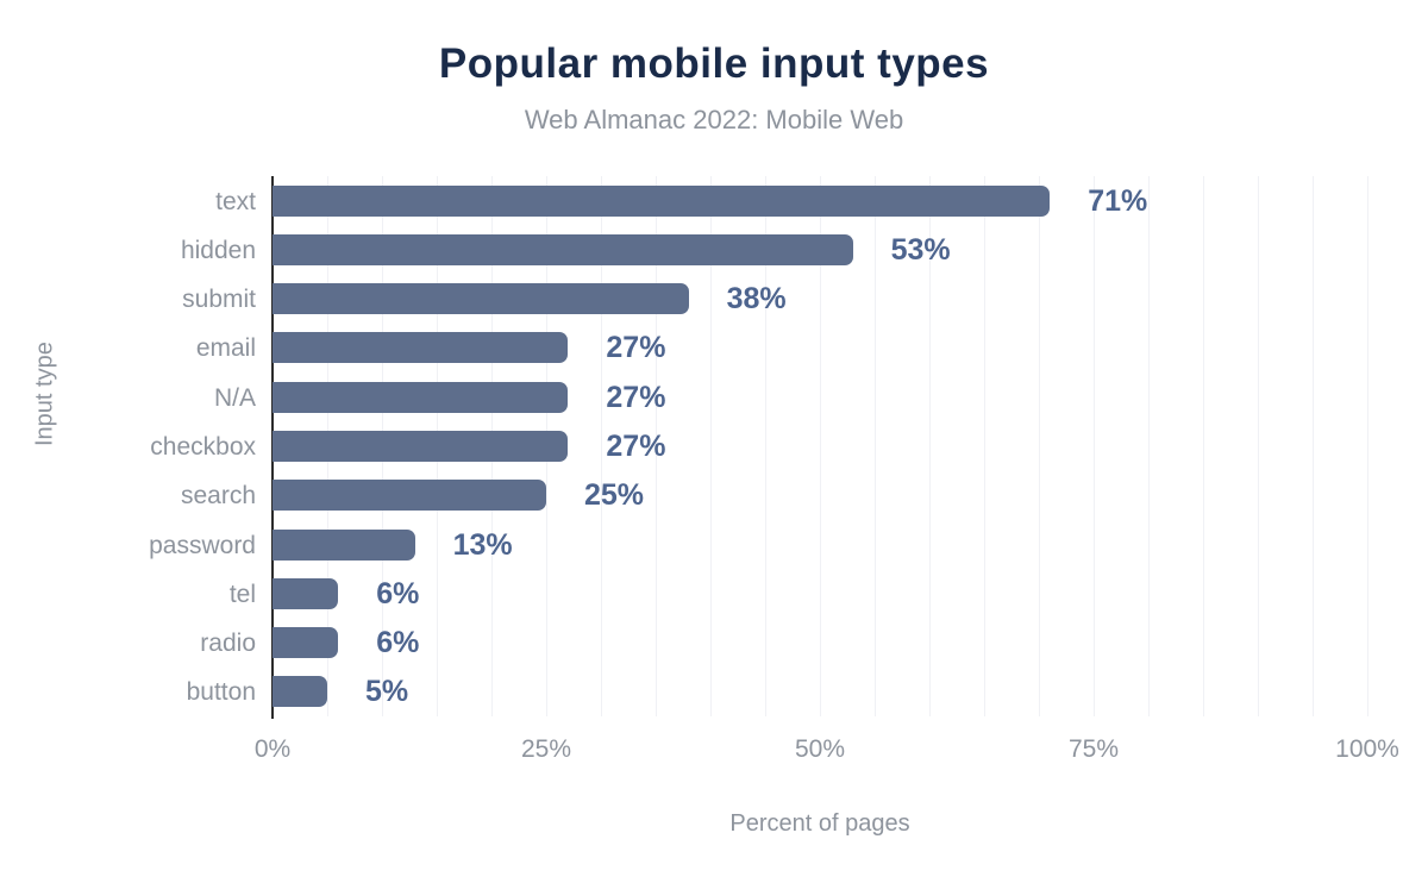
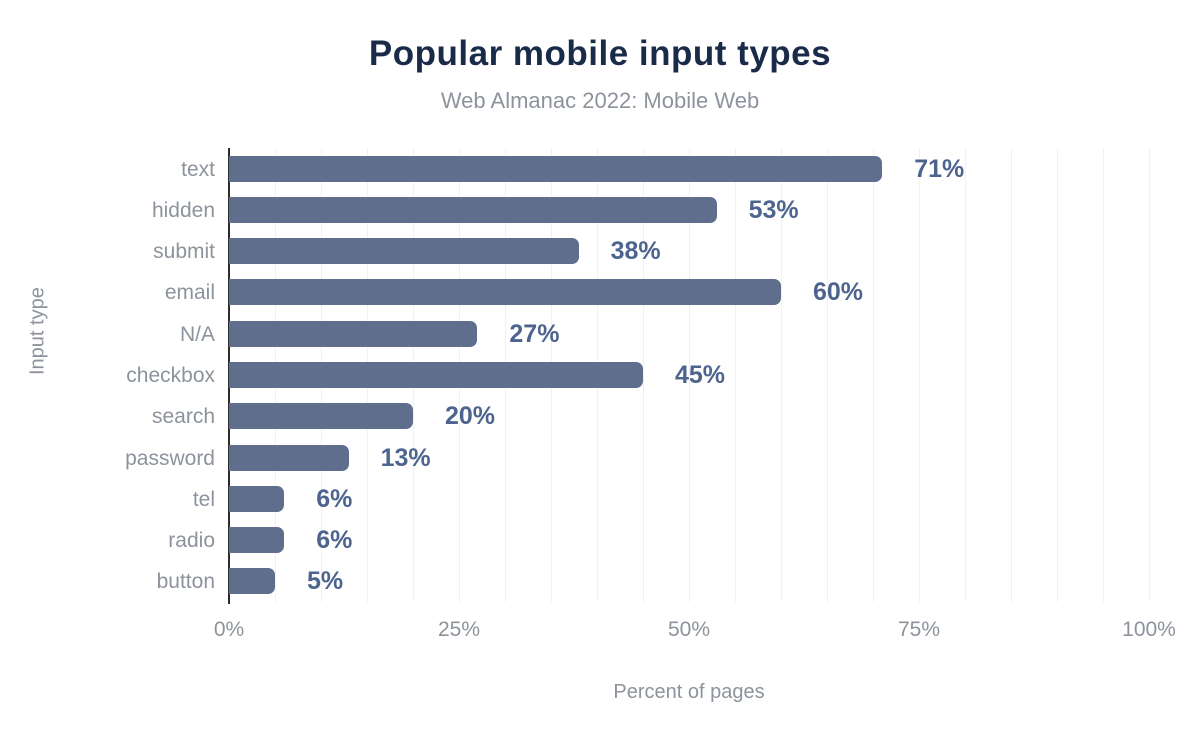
email: 27% -> 60%
checkbox: 27% -> 45%
search: 25% -> 20%
